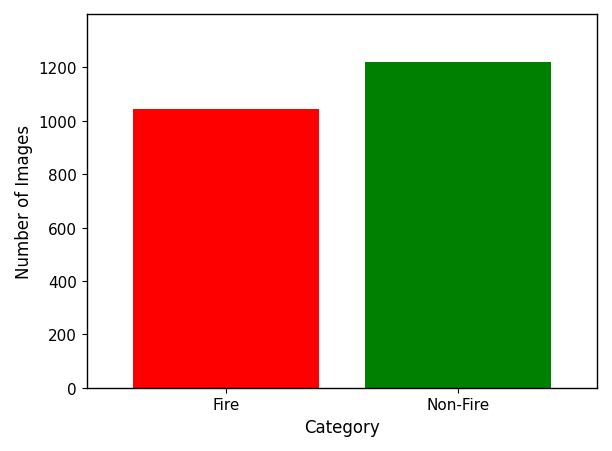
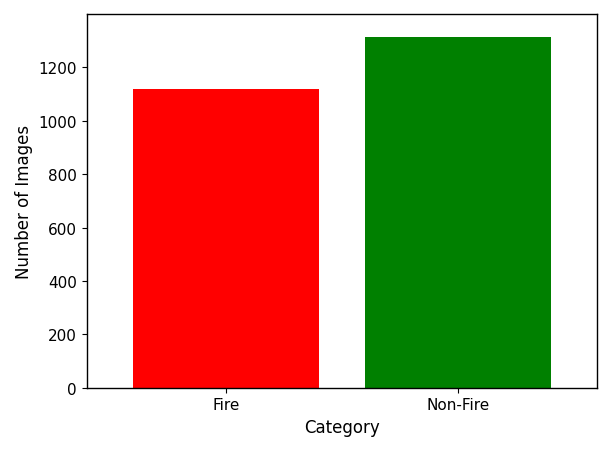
Fire: 1045 -> 1120
Non-Fire: 1220 -> 1315
